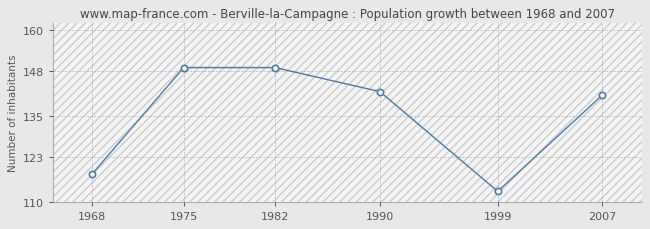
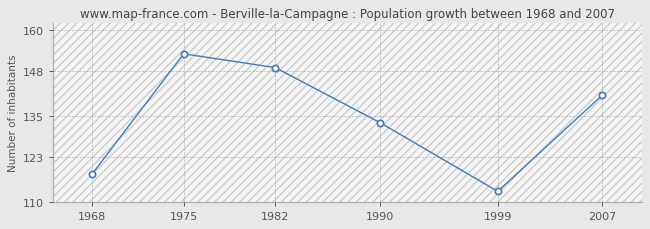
1975: 149 -> 153
1990: 142 -> 133
